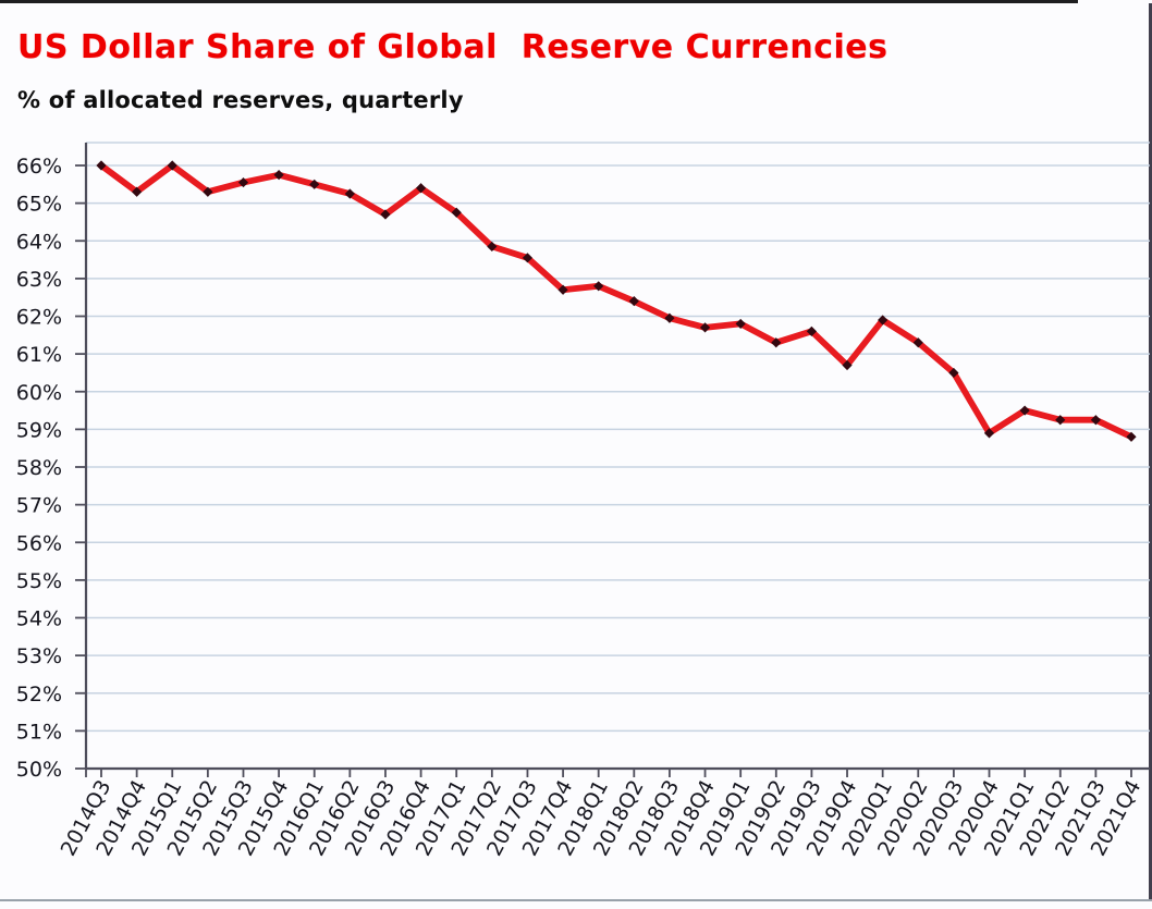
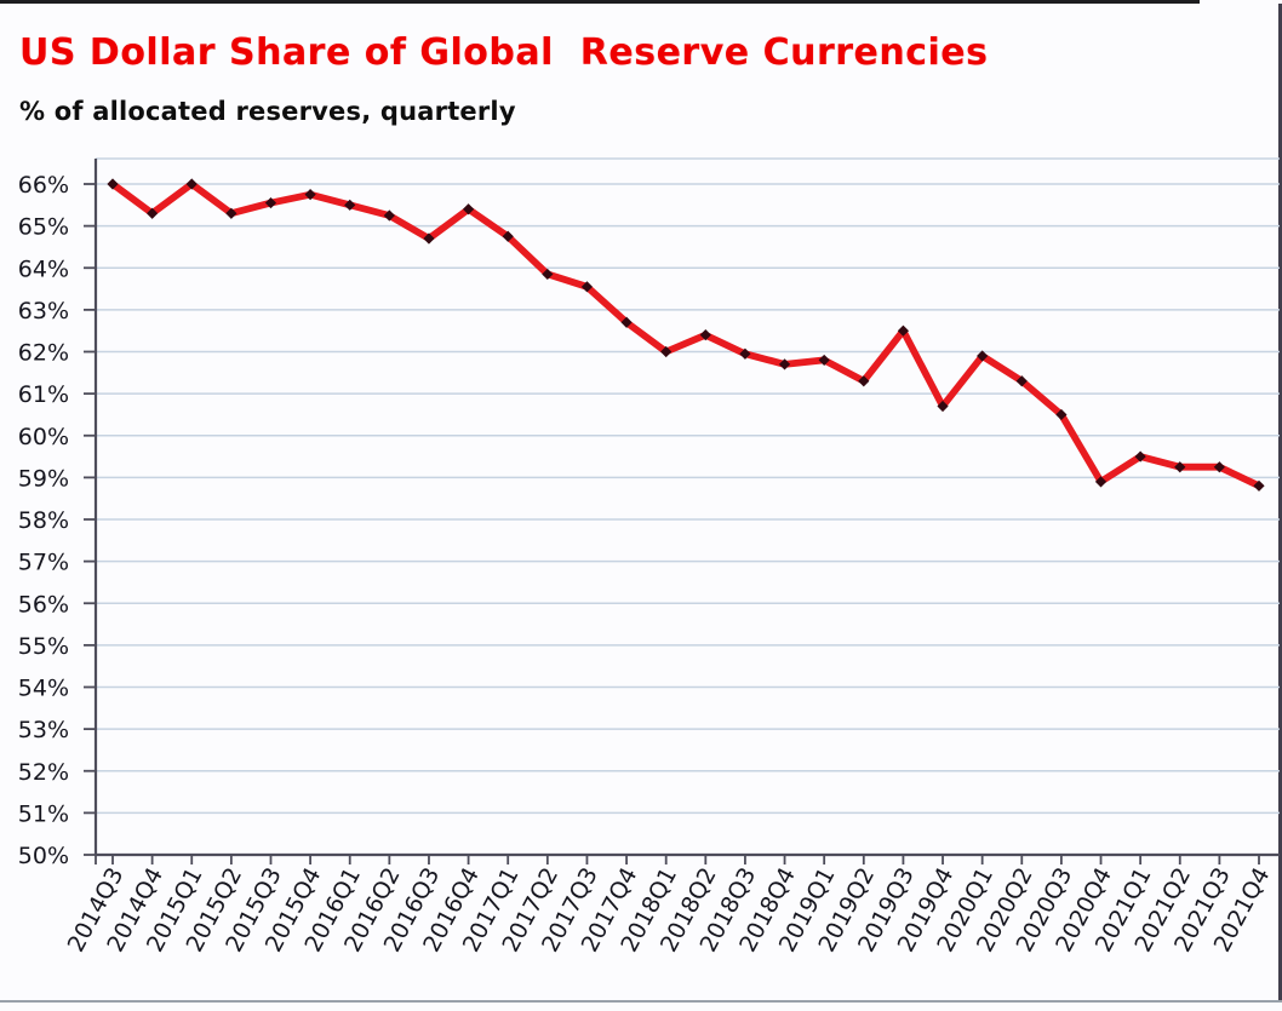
2018Q1: 62.8% -> 62.0%
2019Q3: 61.6% -> 62.5%
